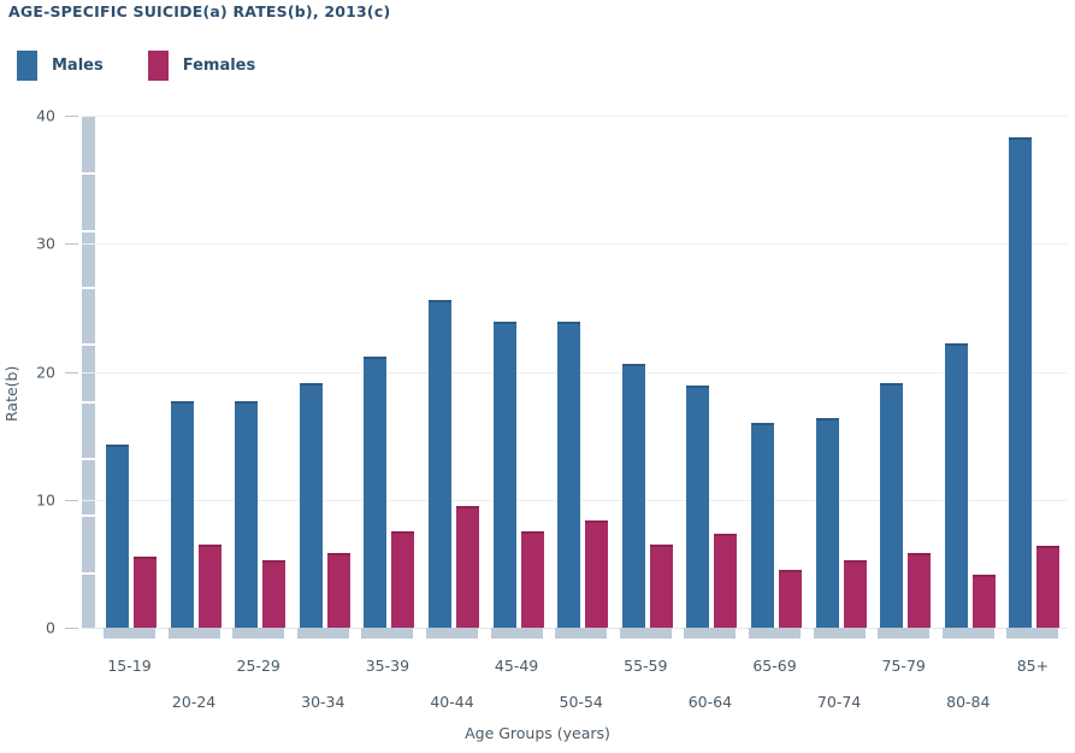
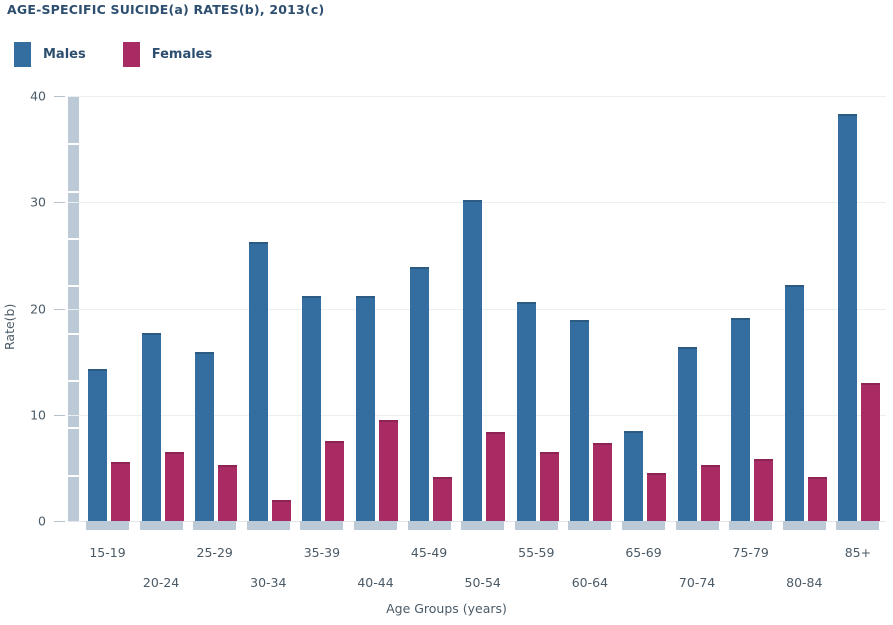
Males/25-29: 17.7 -> 15.9
Males/30-34: 19.1 -> 26.3
Females/30-34: 5.8 -> 2.0
Males/40-44: 25.6 -> 21.2
Females/45-49: 7.5 -> 4.1
Males/50-54: 23.9 -> 30.2
Males/65-69: 16.0 -> 8.5
Females/85+: 6.4 -> 13.0
